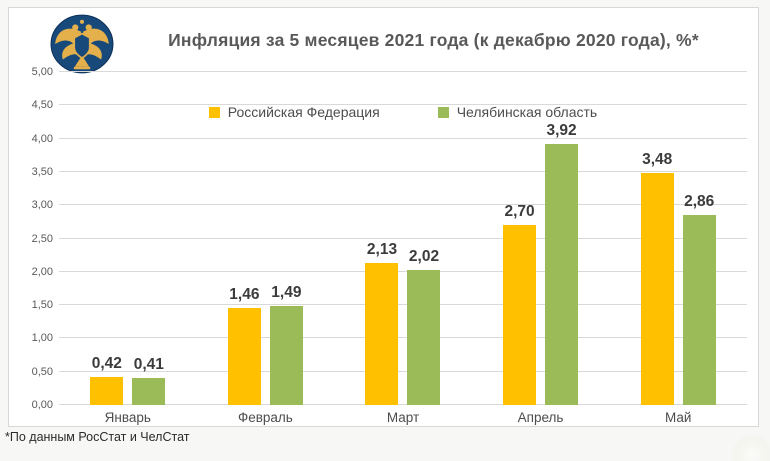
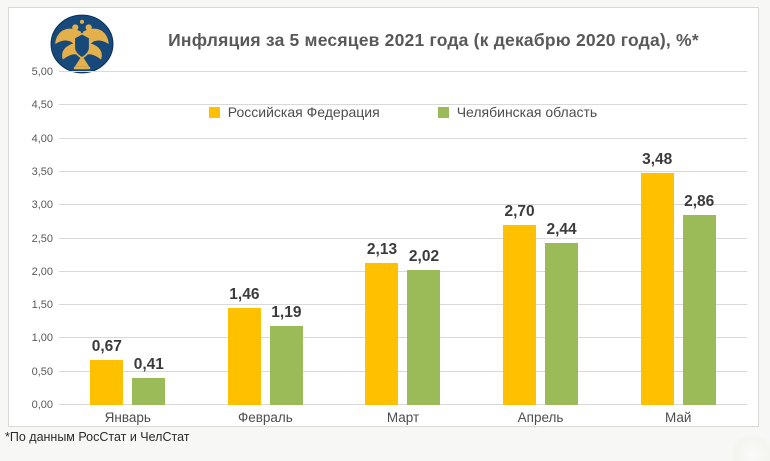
Российская Федерация/Январь: 0,42 -> 0,67
Челябинская область/Февраль: 1,49 -> 1,19
Челябинская область/Апрель: 3,92 -> 2,44
